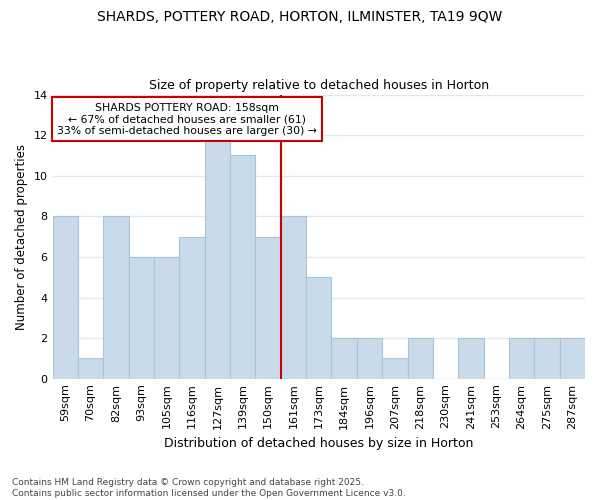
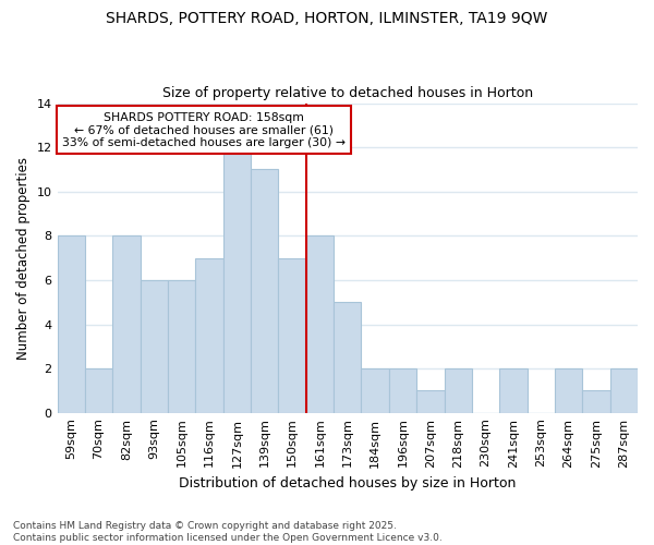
70sqm: 1 -> 2
275sqm: 2 -> 1
